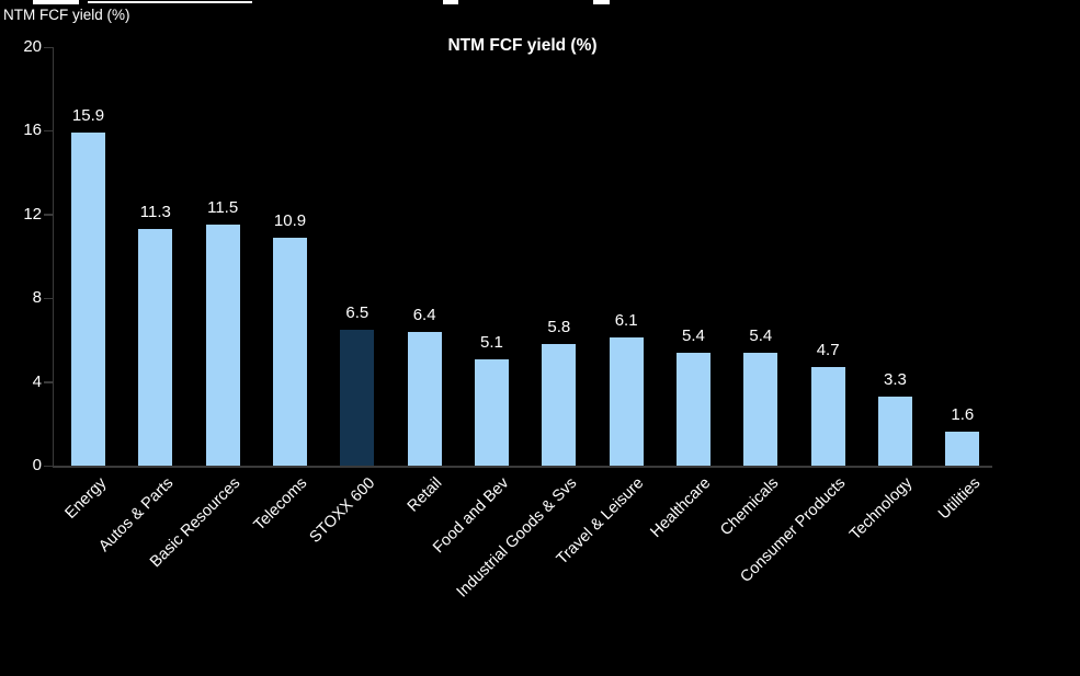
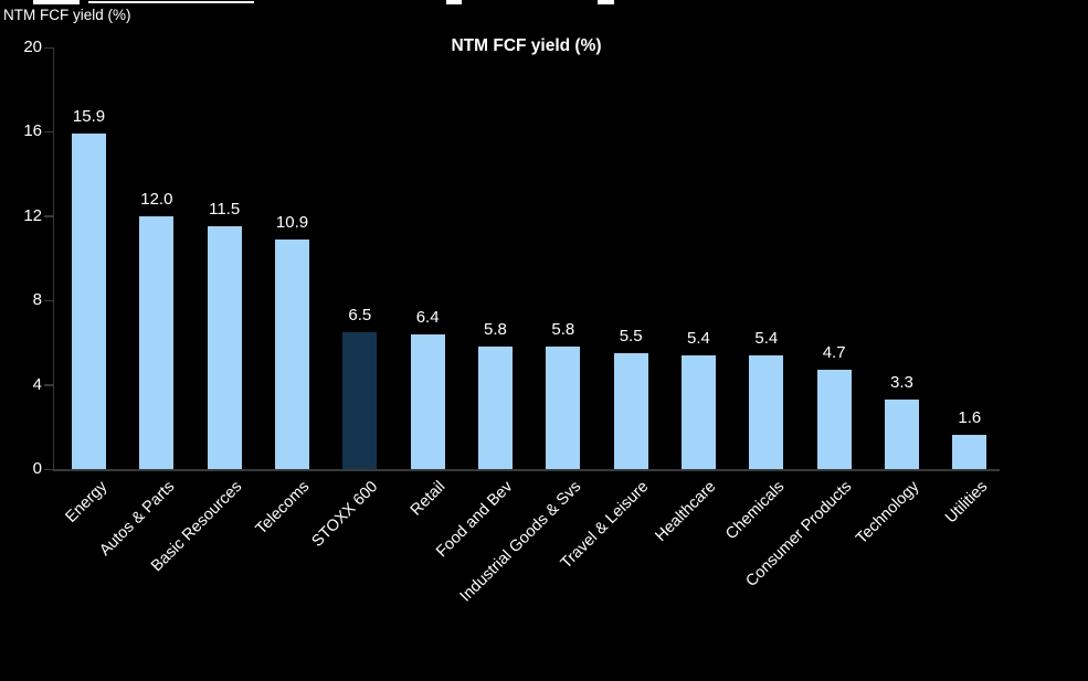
Autos & Parts: 11.3 -> 12.0
Food and Bev: 5.1 -> 5.8
Travel & Leisure: 6.1 -> 5.5
